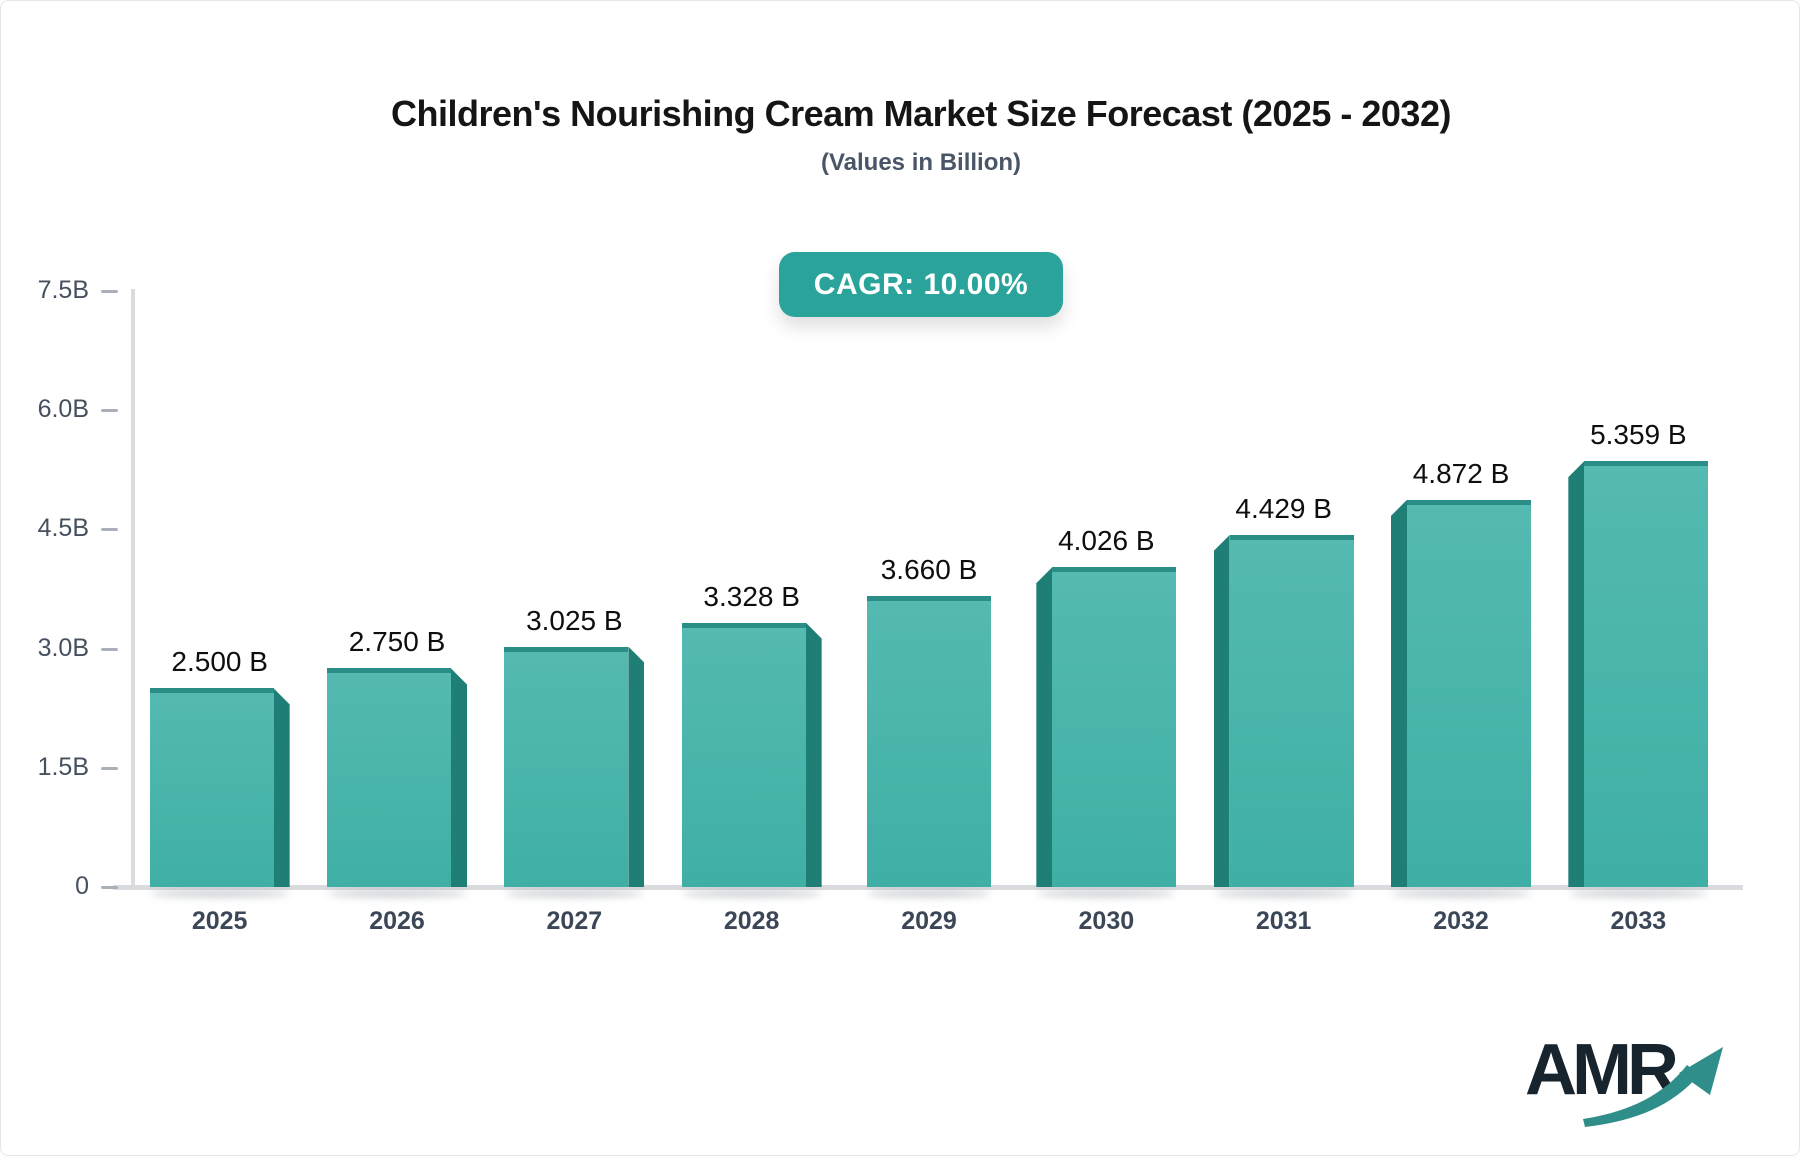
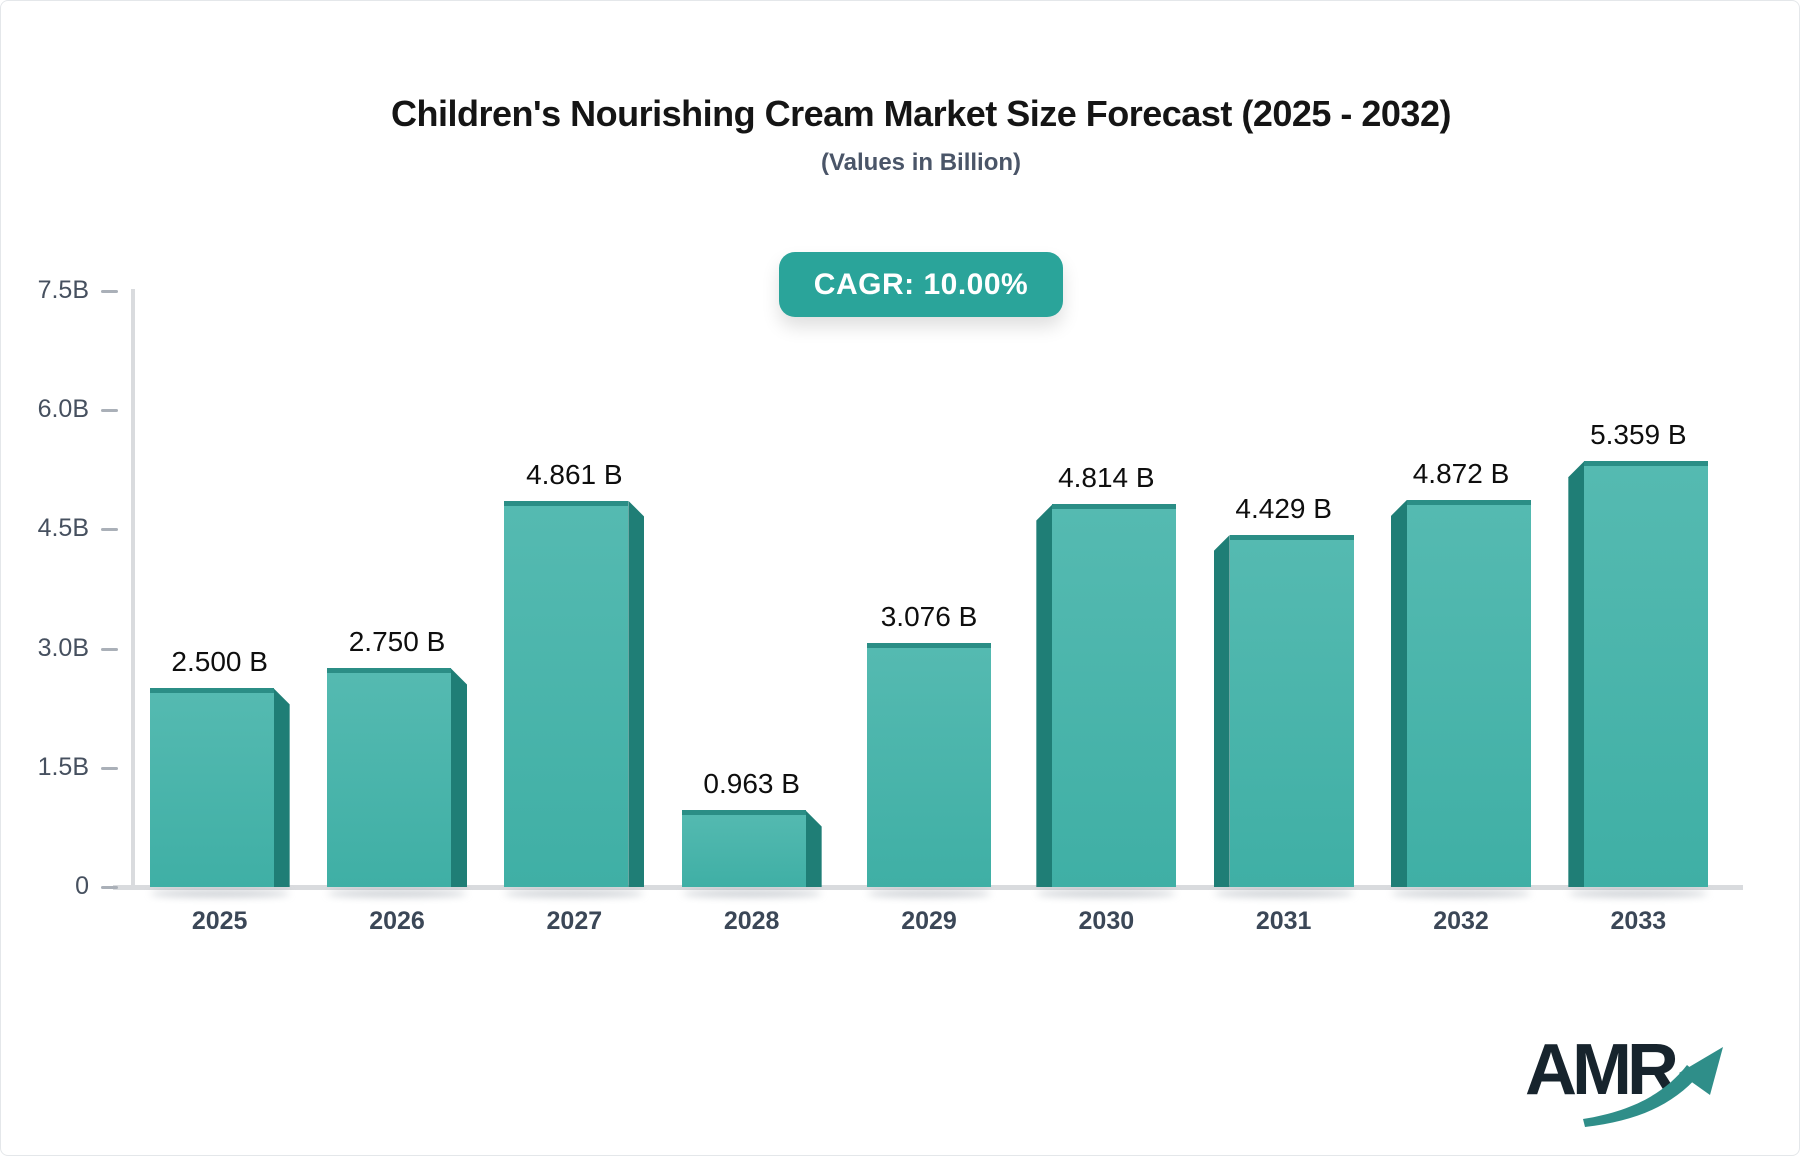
2027: 3.025 -> 4.861
2028: 3.328 -> 0.963
2029: 3.660 -> 3.076
2030: 4.026 -> 4.814
